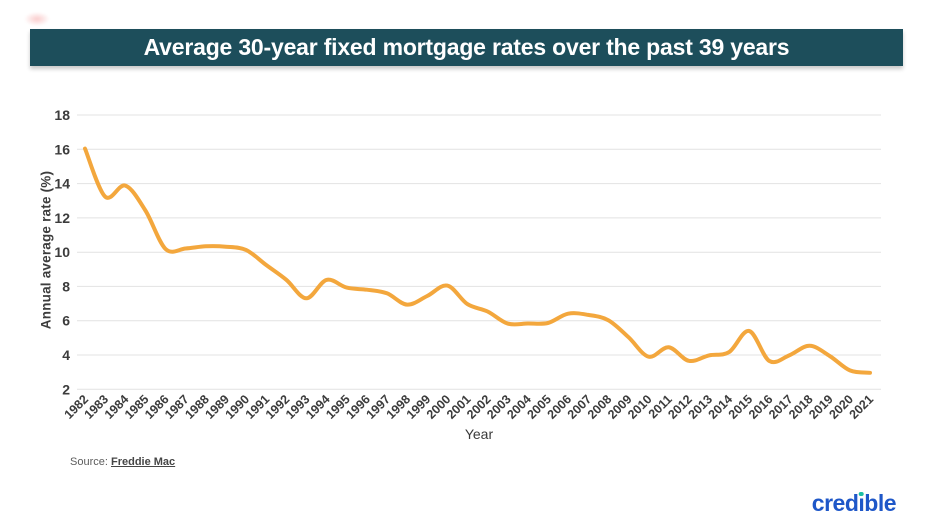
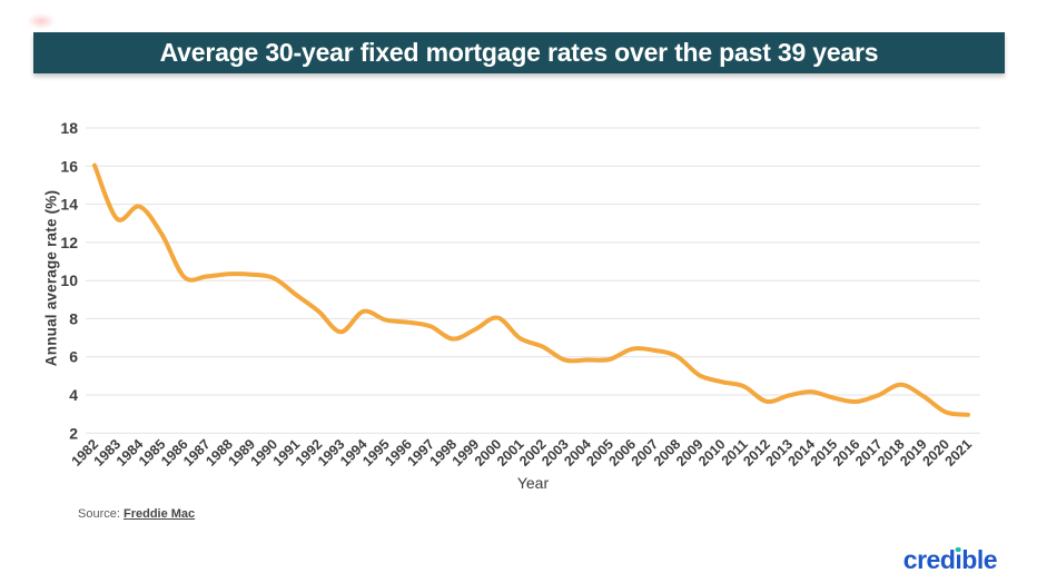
2010: 3.9 -> 4.7
2015: 5.4 -> 3.9
